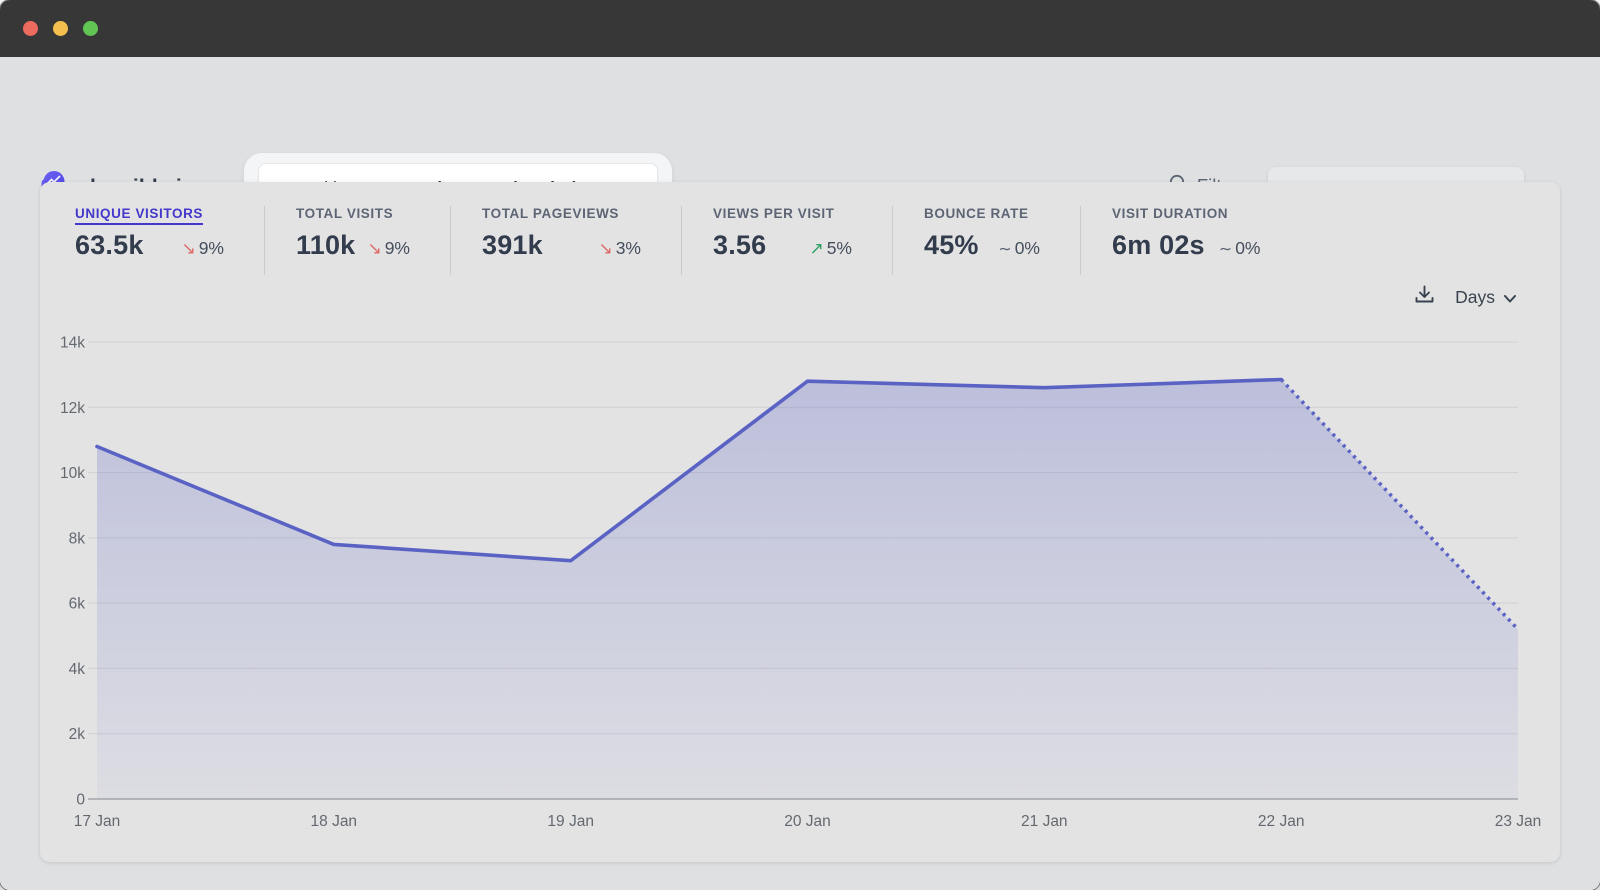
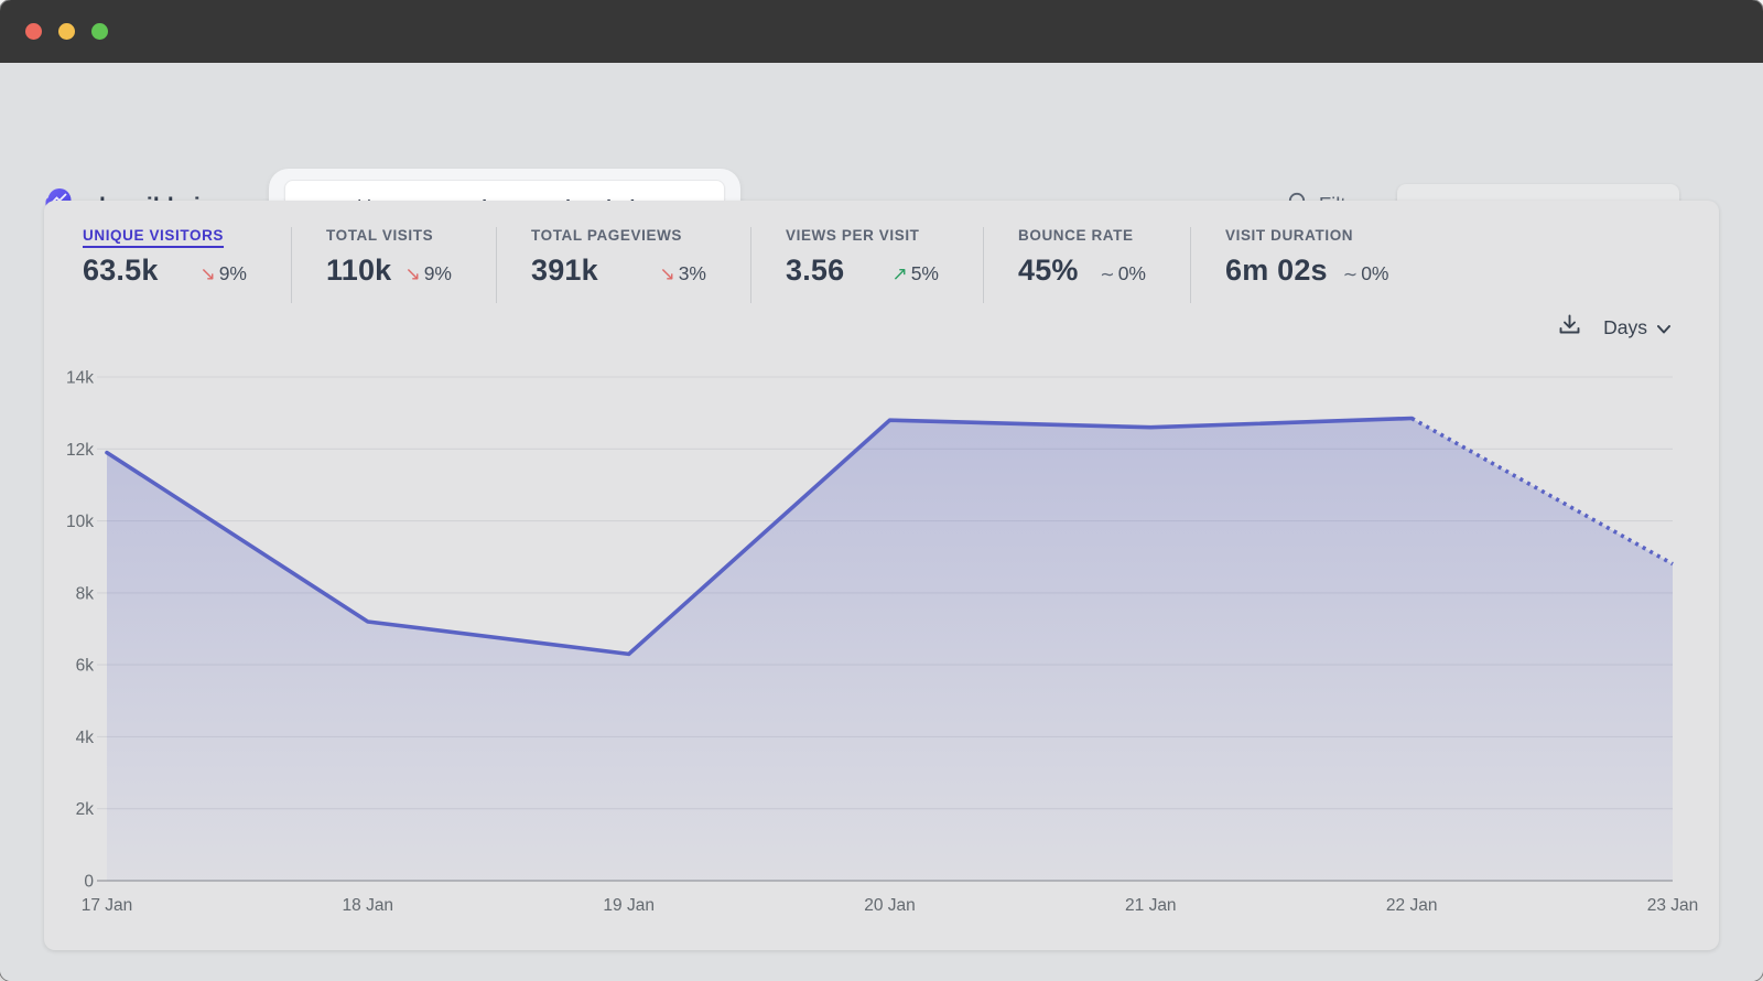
17 Jan: 10.8k -> 11.9k
18 Jan: 7.8k -> 7.2k
19 Jan: 7.3k -> 6.3k
23 Jan: 5.2k -> 8.8k
